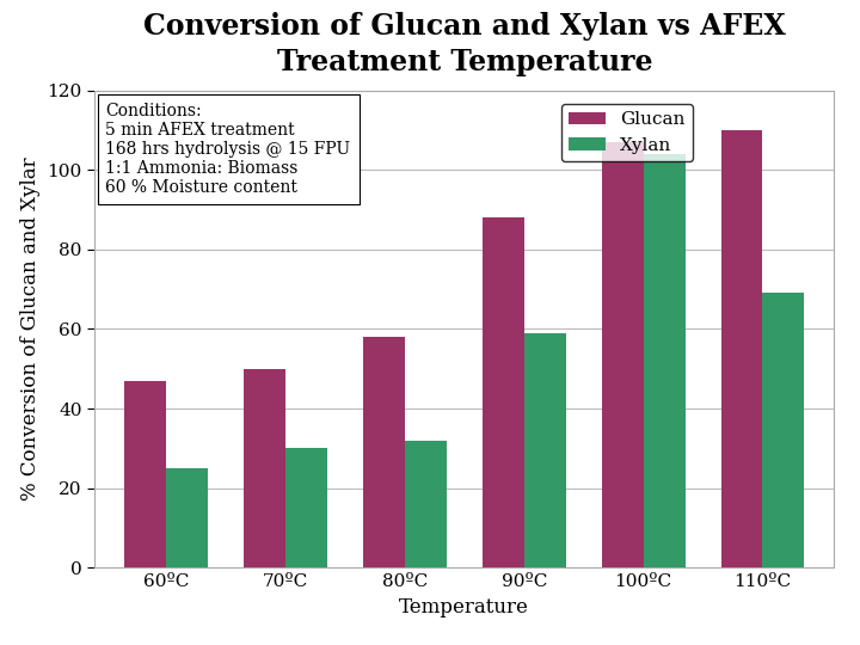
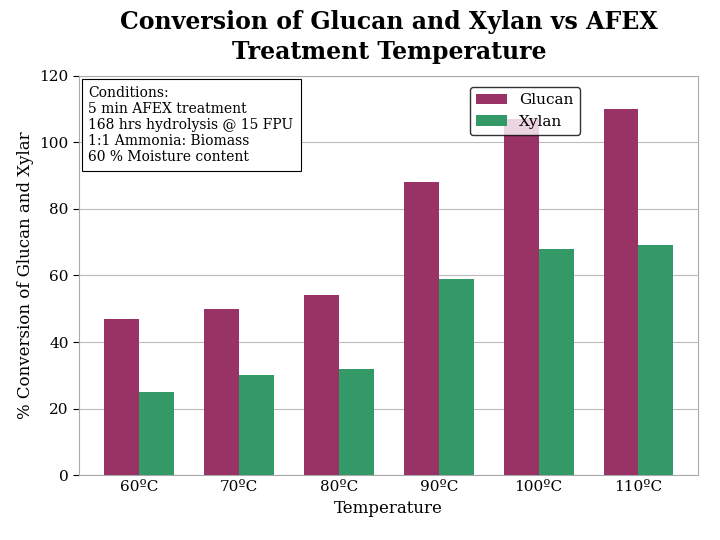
Glucan/80ºC: 58 -> 54
Xylan/100ºC: 104 -> 68
